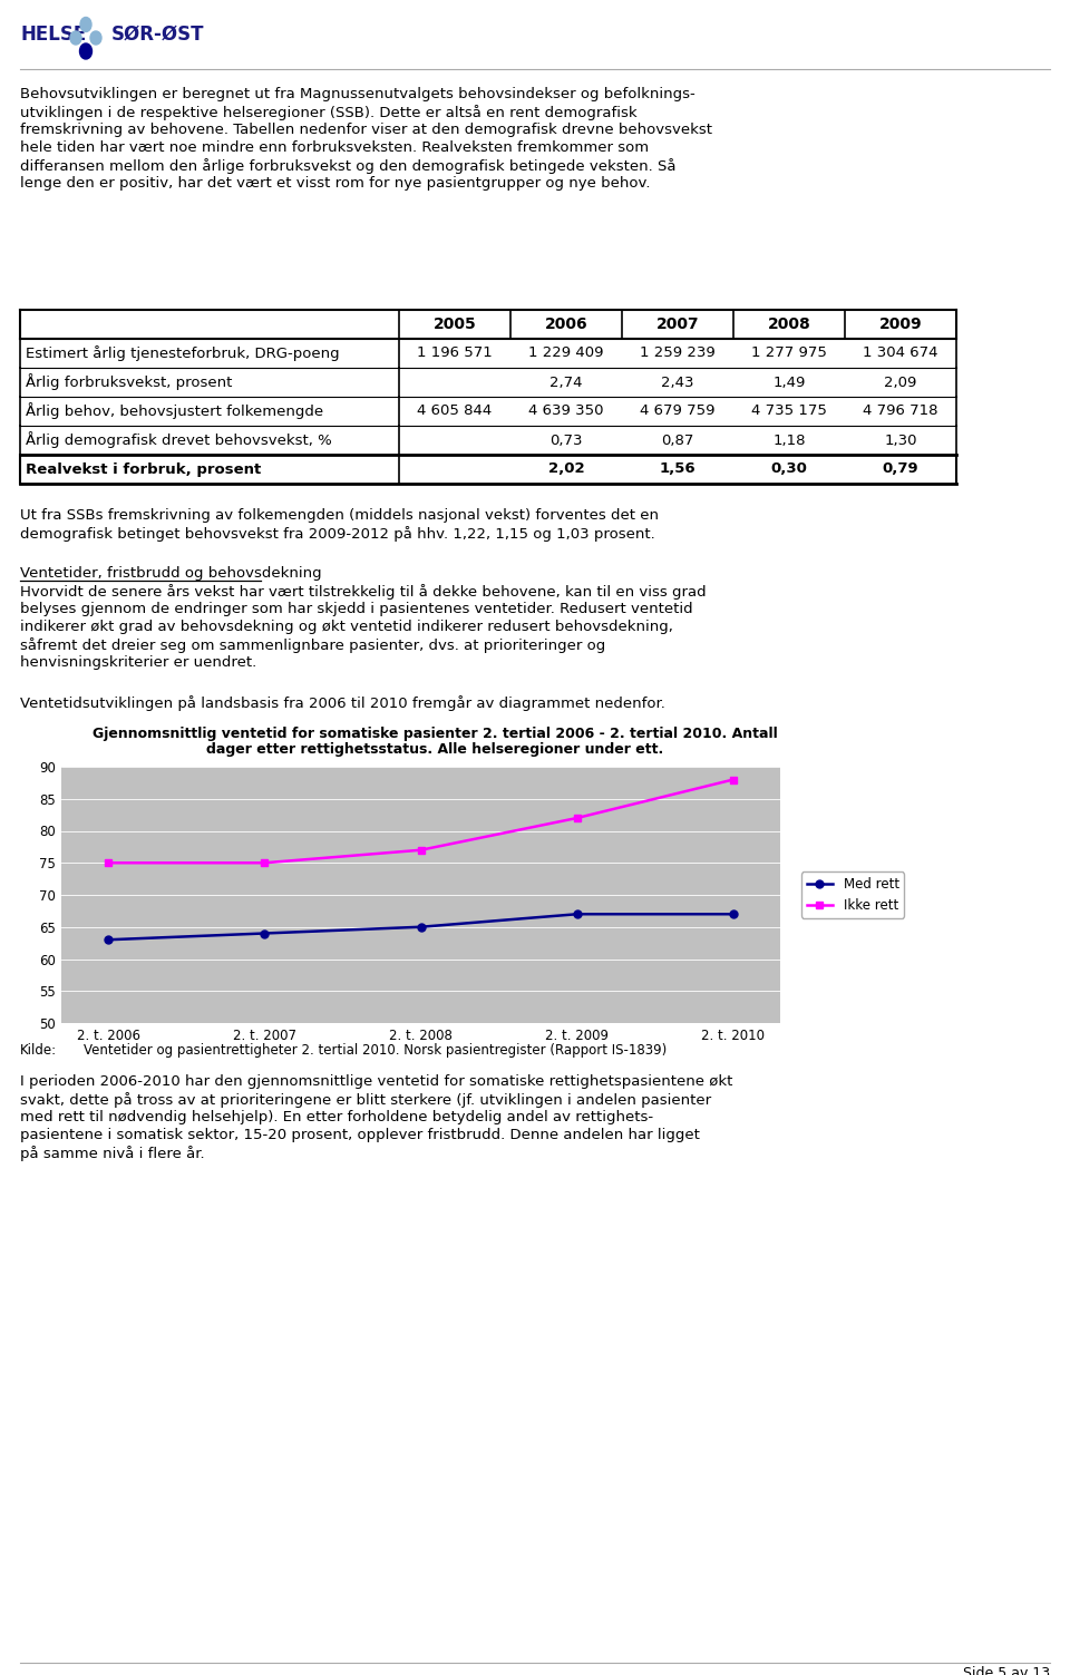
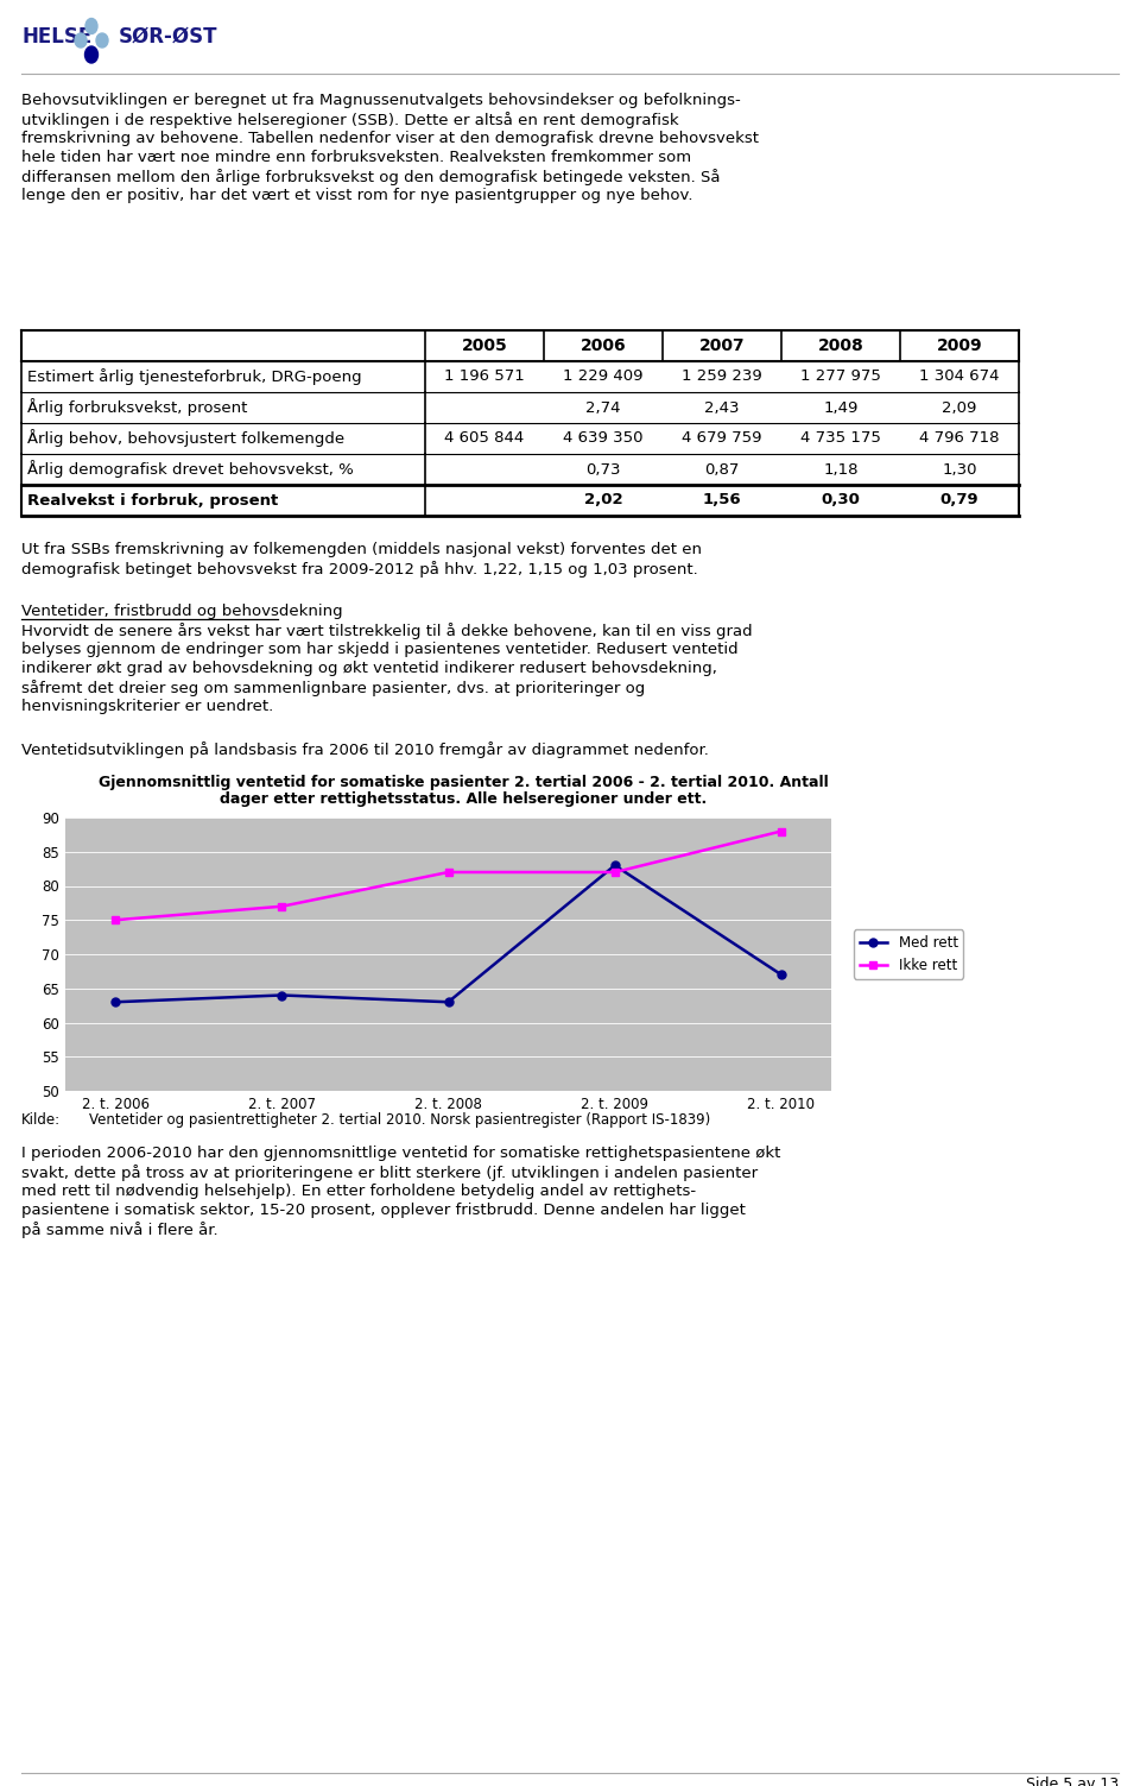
Ikke rett/2. t. 2007: 75 -> 77
Med rett/2. t. 2008: 65 -> 63
Ikke rett/2. t. 2008: 77 -> 82
Med rett/2. t. 2009: 67 -> 83
